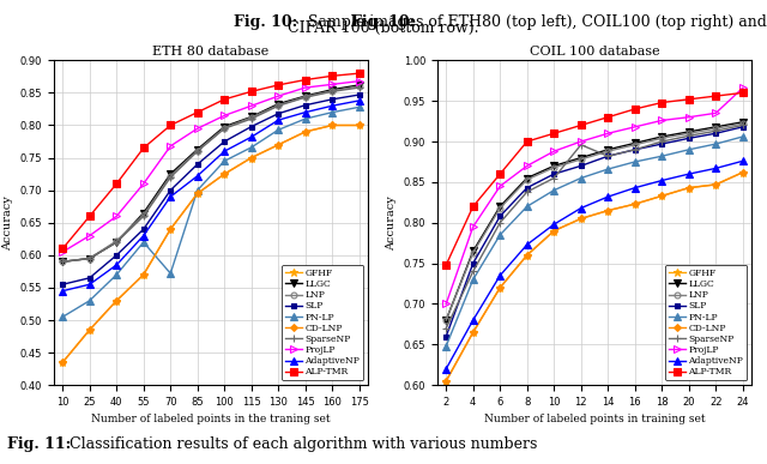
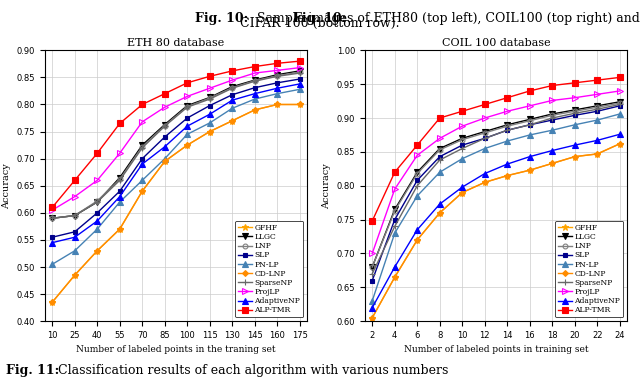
ETH 80 database/PN-LP/70: 0.572 -> 0.660
COIL 100 database/PN-LP/2: 0.648 -> 0.630
COIL 100 database/SparseNP/12: 0.896 -> 0.870
COIL 100 database/ProjLP/24: 0.966 -> 0.940
